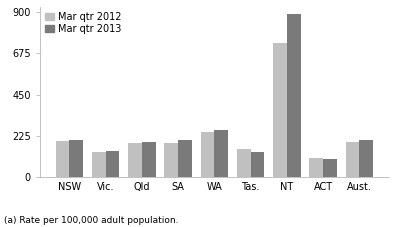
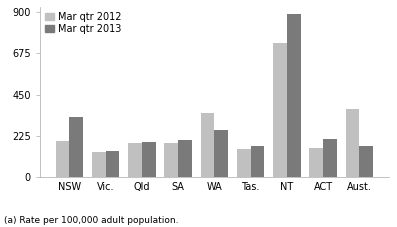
Mar qtr 2013/NSW: 200 -> 330
Mar qtr 2012/WA: 250 -> 350
Mar qtr 2013/Tas.: 140 -> 170
Mar qtr 2012/ACT: 100 -> 160
Mar qtr 2013/ACT: 100 -> 210
Mar qtr 2012/Aust.: 190 -> 370
Mar qtr 2013/Aust.: 200 -> 170
